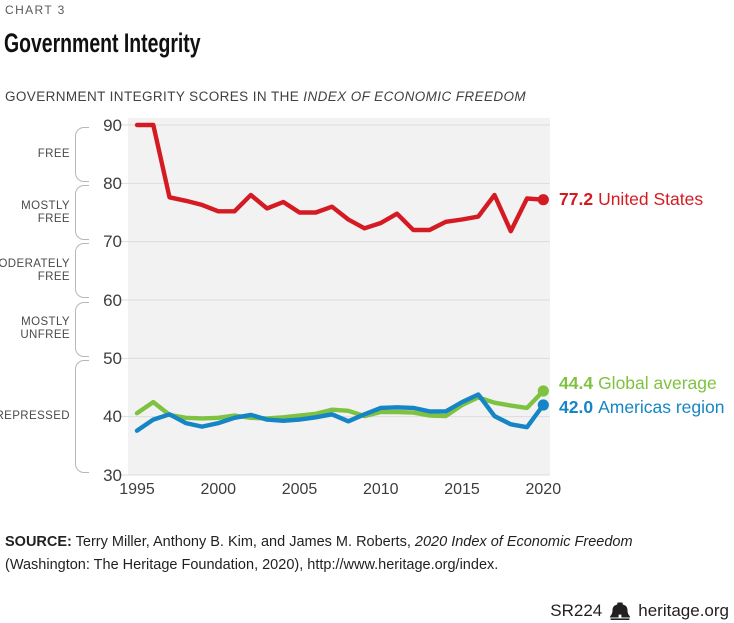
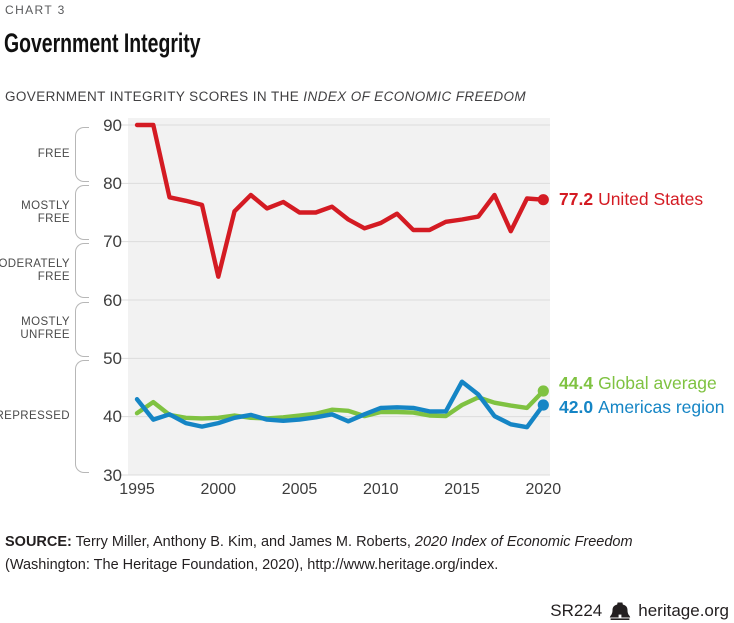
Americas region/1995: 38 -> 43
United States/2000: 75 -> 64
Americas region/2015: 42 -> 46
